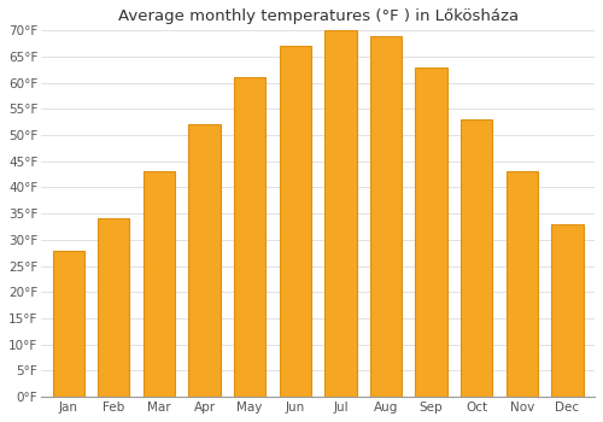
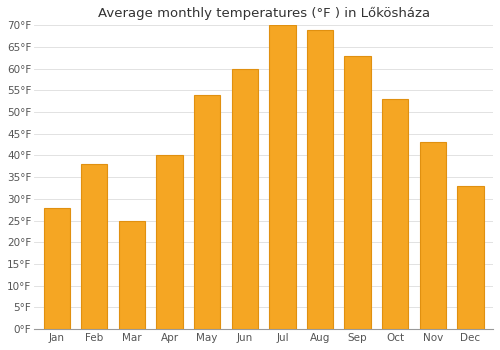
Feb: 34°F -> 38°F
Mar: 43°F -> 25°F
Apr: 52°F -> 40°F
May: 61°F -> 54°F
Jun: 67°F -> 60°F
